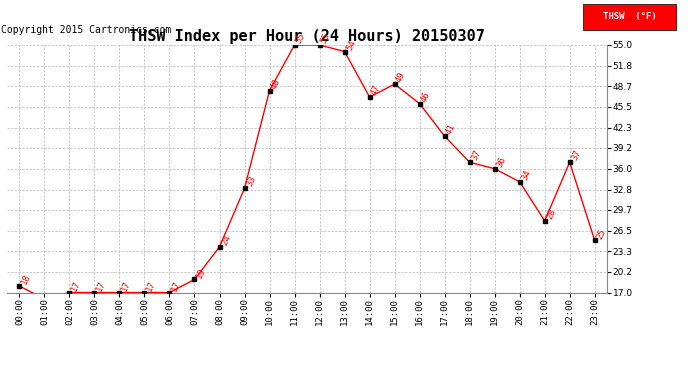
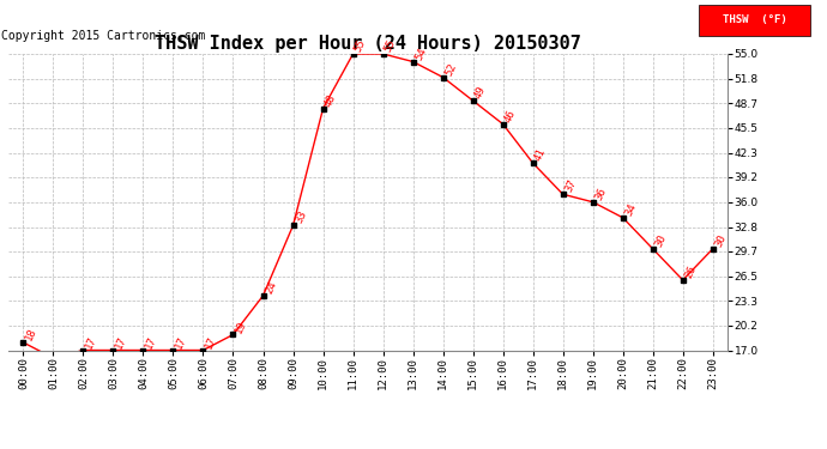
14:00: 47 -> 52
21:00: 28 -> 30
22:00: 37 -> 26
23:00: 25 -> 30
